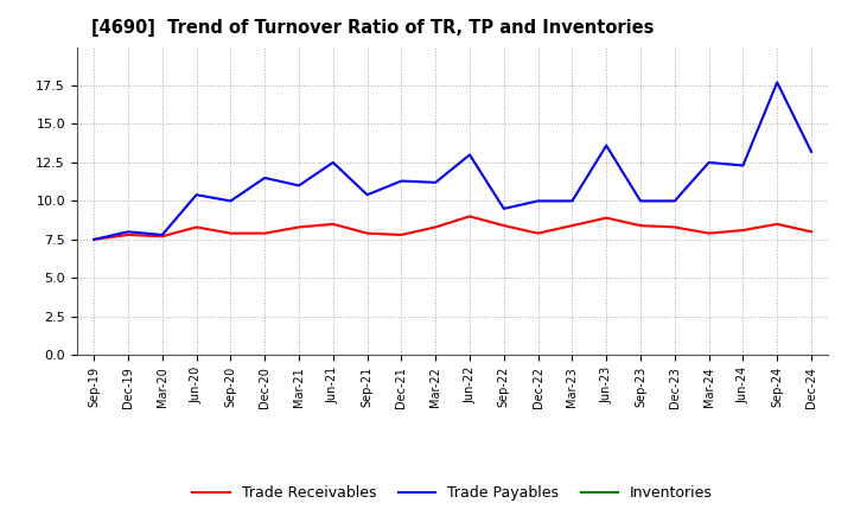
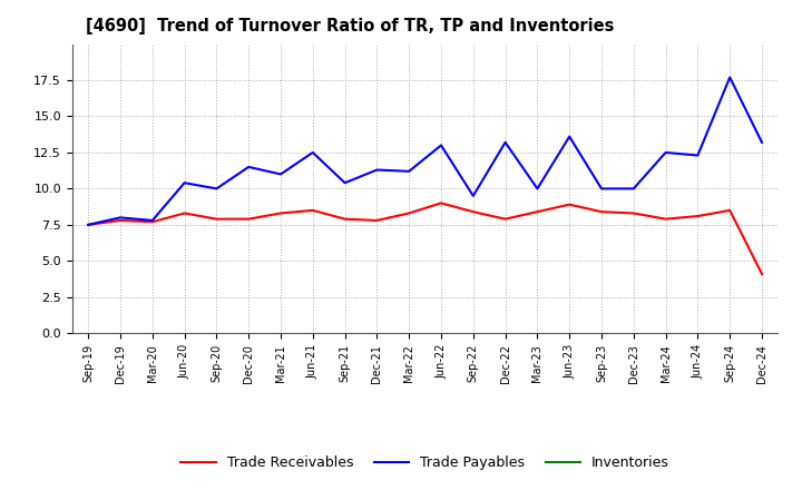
Trade Payables/Dec-22: 10.0 -> 13.2
Trade Receivables/Dec-24: 8.0 -> 4.1
